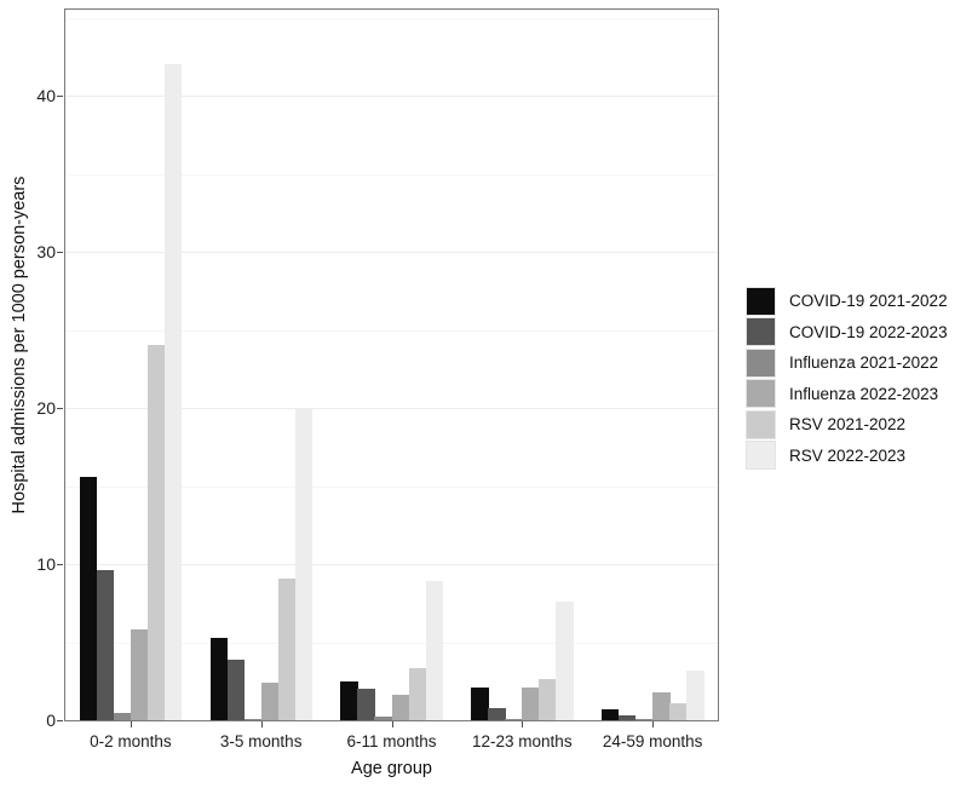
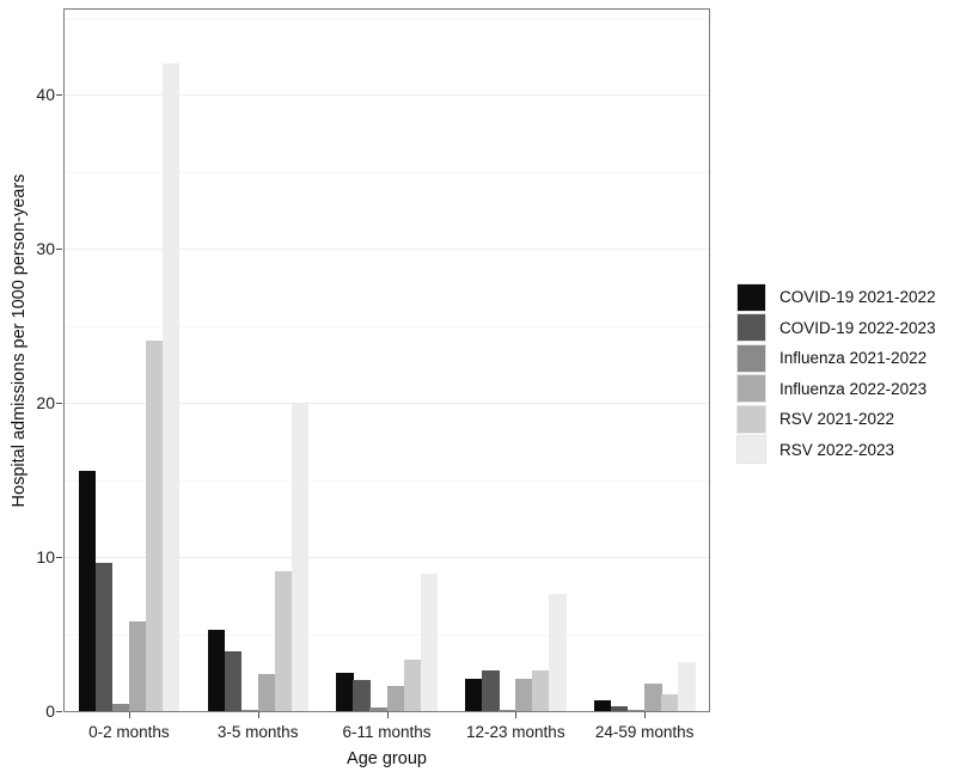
COVID-19 2022-2023/12-23 months: 0.8 -> 2.6
